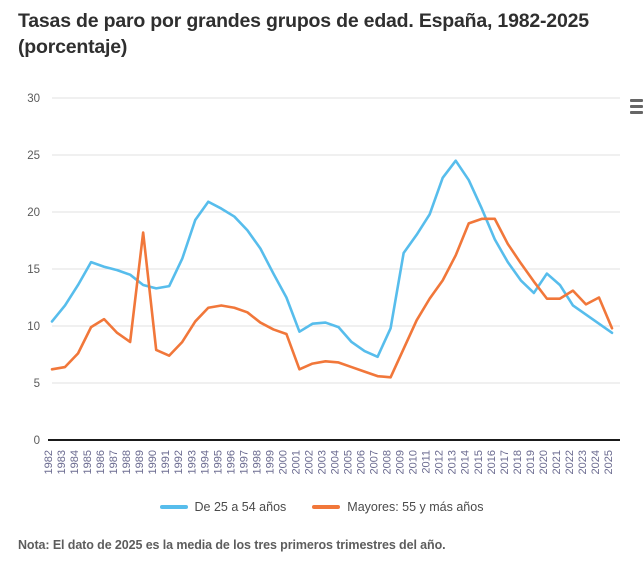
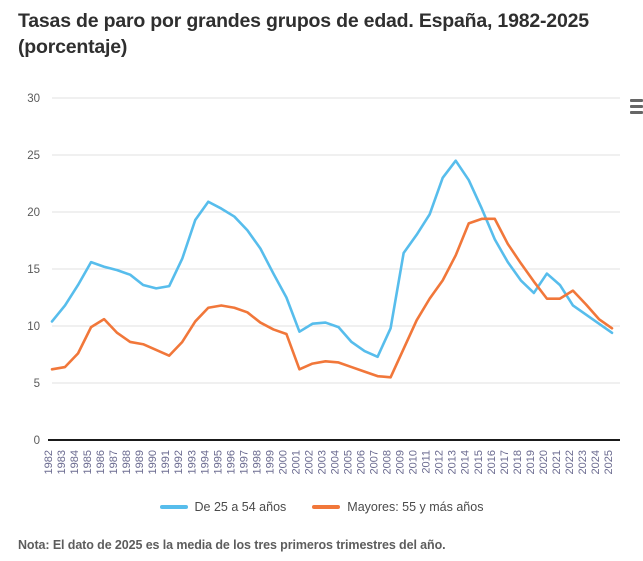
Mayores: 55 y más años/1989: 18.2 -> 8.4
Mayores: 55 y más años/2024: 12.5 -> 10.6
